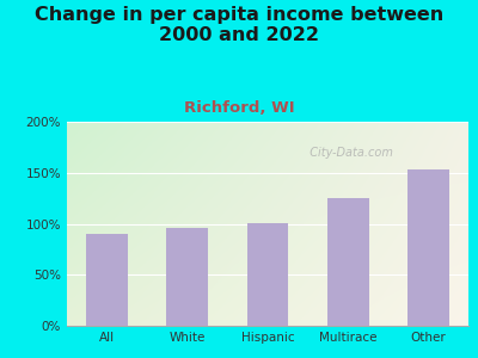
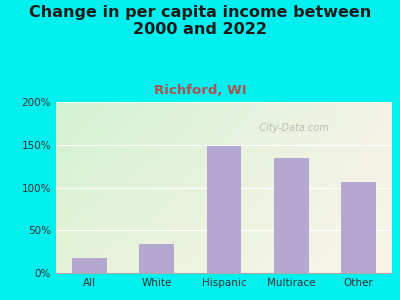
All: 90% -> 18%
White: 96% -> 34%
Hispanic: 101% -> 148%
Multirace: 125% -> 134%
Other: 153% -> 106%
